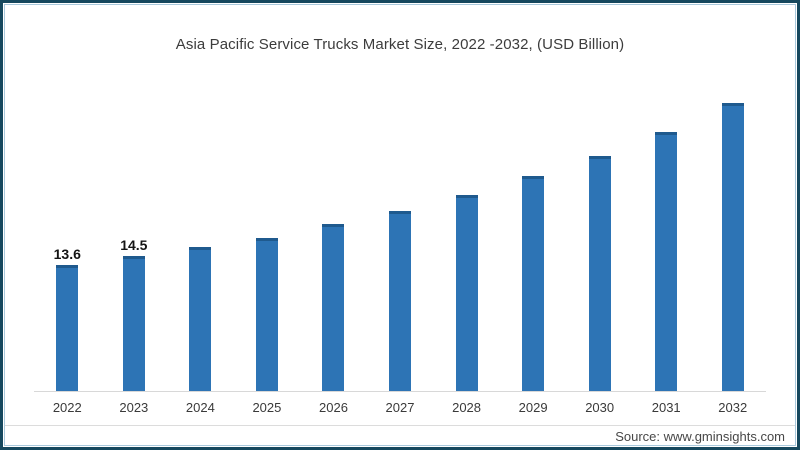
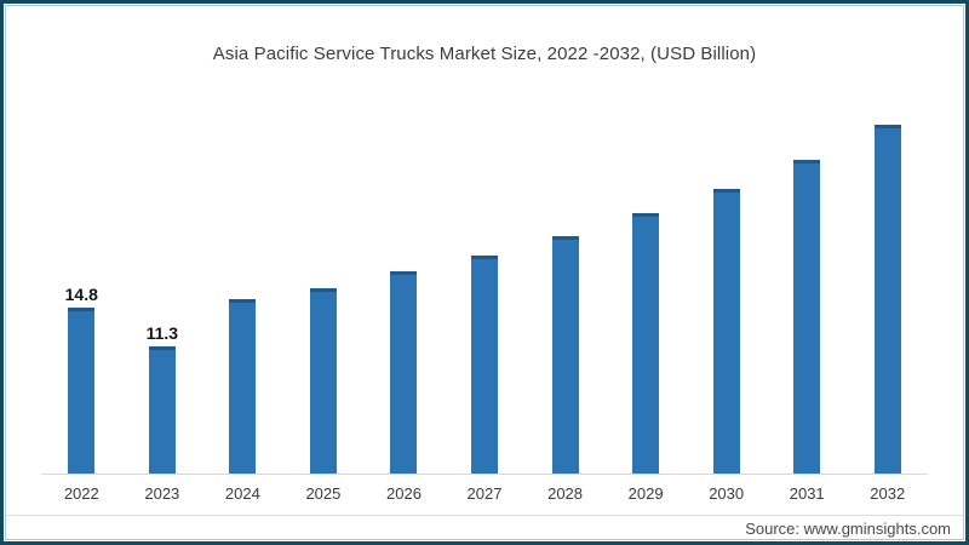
2022: 13.6 -> 14.8
2023: 14.5 -> 11.3
